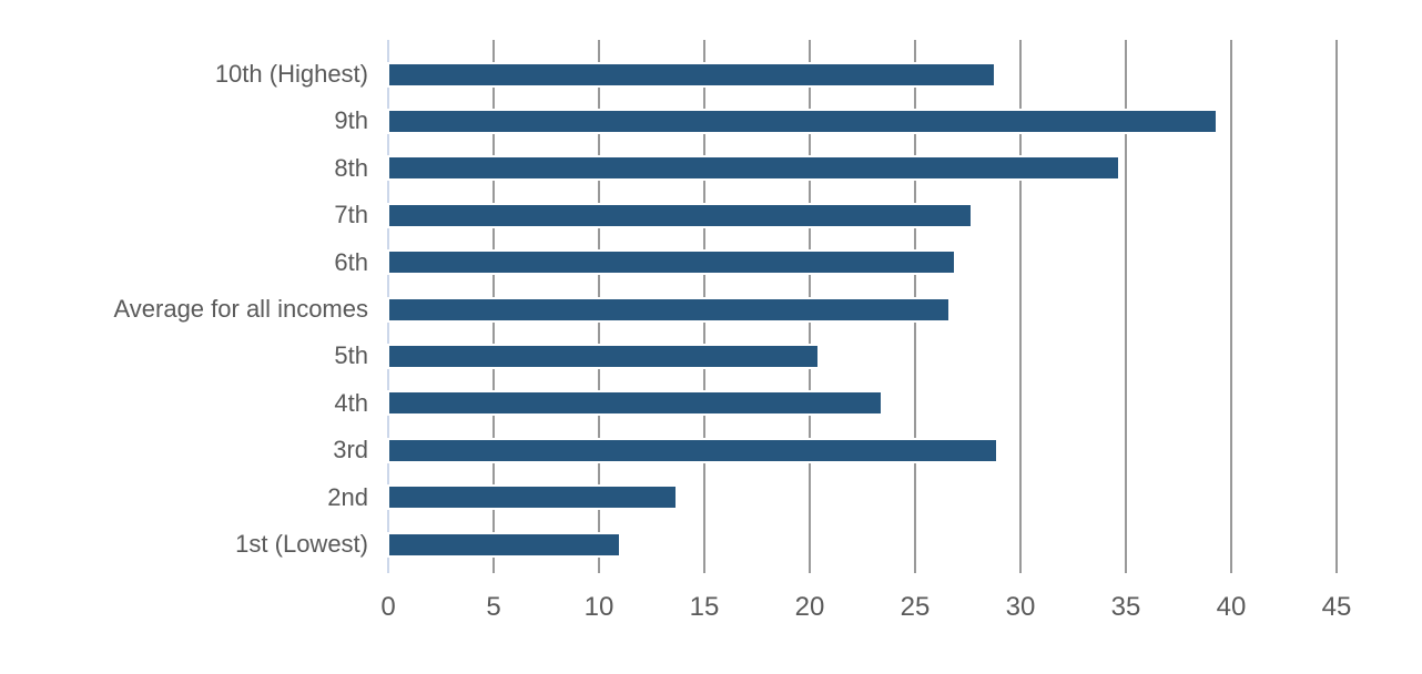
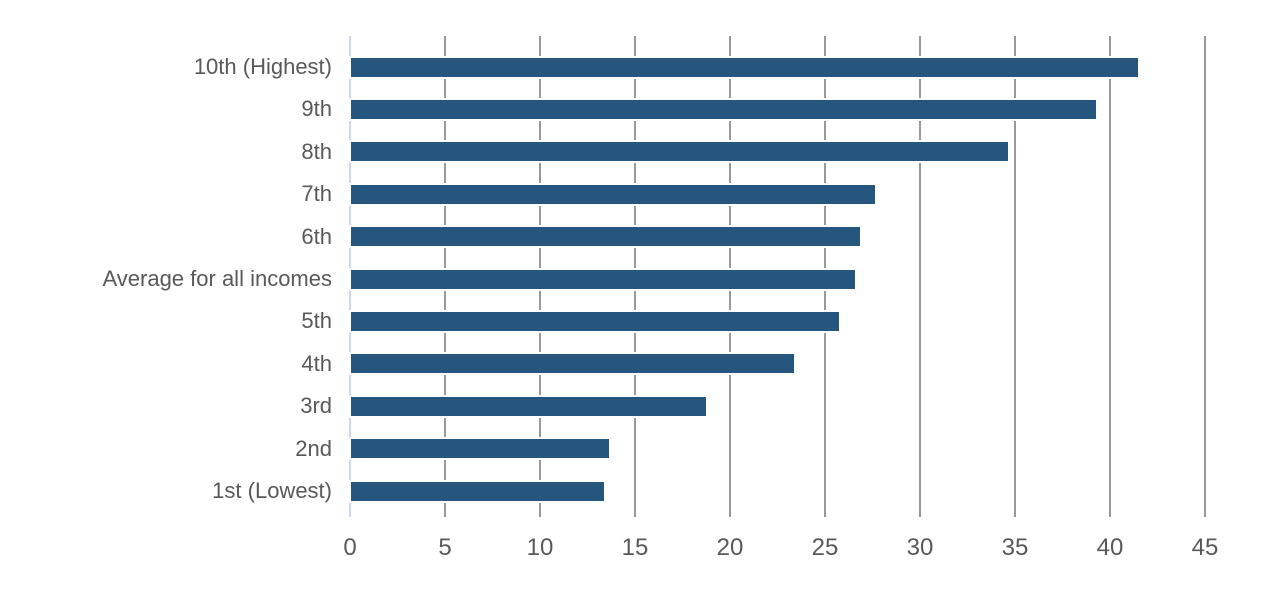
10th (Highest): 28.7 -> 41.4
5th: 20.3 -> 25.7
3rd: 28.8 -> 18.7
1st (Lowest): 10.9 -> 13.3
